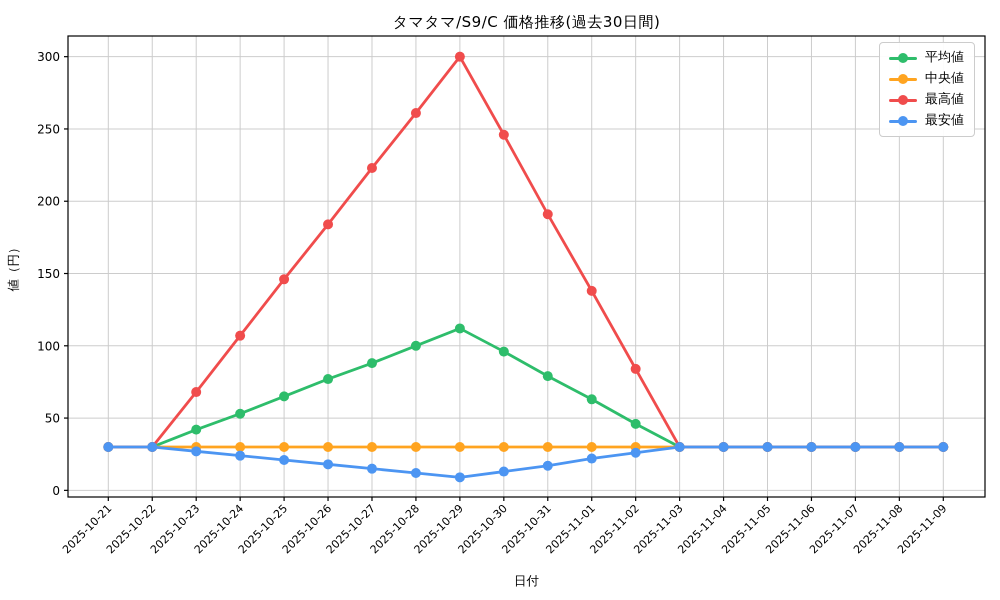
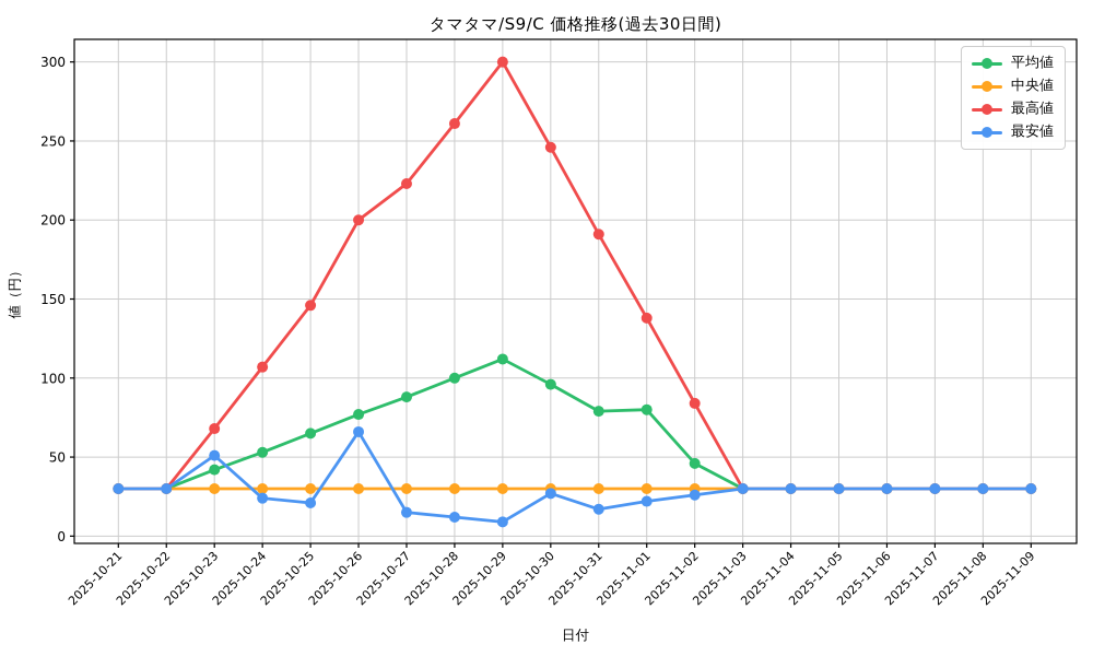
最安値/2025-10-23: 27 -> 51
最高値/2025-10-26: 184 -> 200
最安値/2025-10-26: 18 -> 66
最安値/2025-10-30: 13 -> 27
平均値/2025-11-01: 63 -> 80
